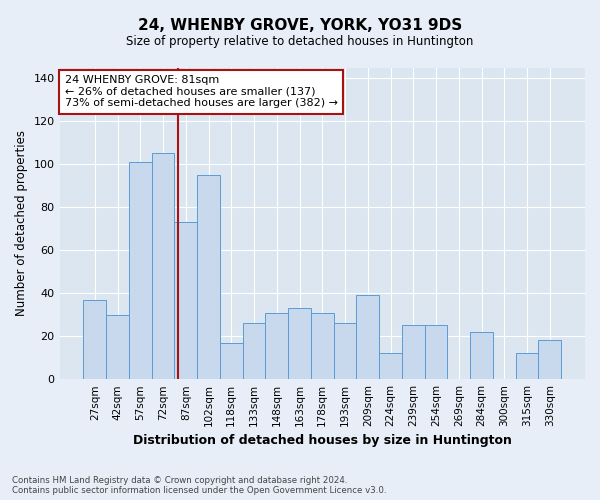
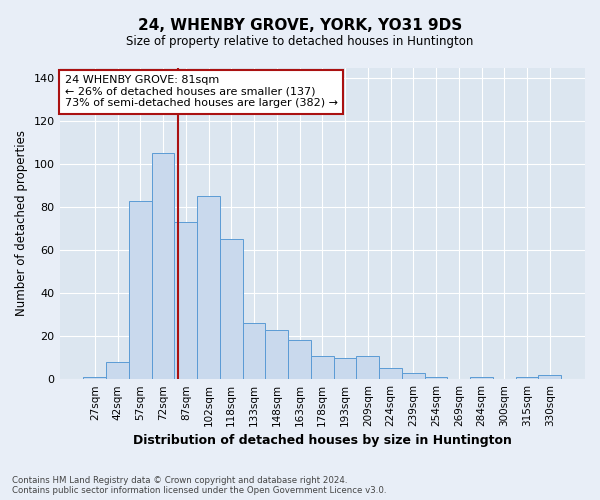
27sqm: 37 -> 1
42sqm: 30 -> 8
57sqm: 101 -> 83
102sqm: 95 -> 85
118sqm: 17 -> 65
148sqm: 31 -> 23
163sqm: 33 -> 18
178sqm: 31 -> 11
193sqm: 26 -> 10
209sqm: 39 -> 11
224sqm: 12 -> 5
239sqm: 25 -> 3
254sqm: 25 -> 1
284sqm: 22 -> 1
315sqm: 12 -> 1
330sqm: 18 -> 2
